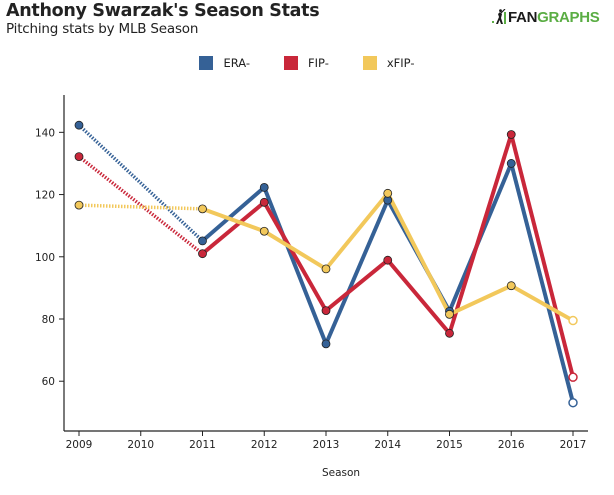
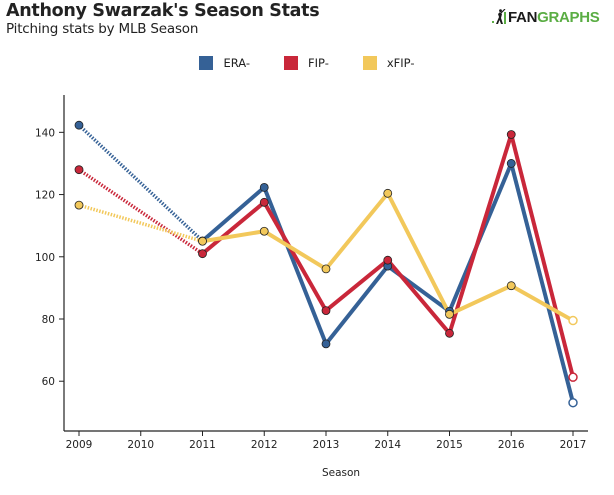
FIP-/2009: 132 -> 128
xFIP-/2011: 115 -> 105
ERA-/2014: 118 -> 97
